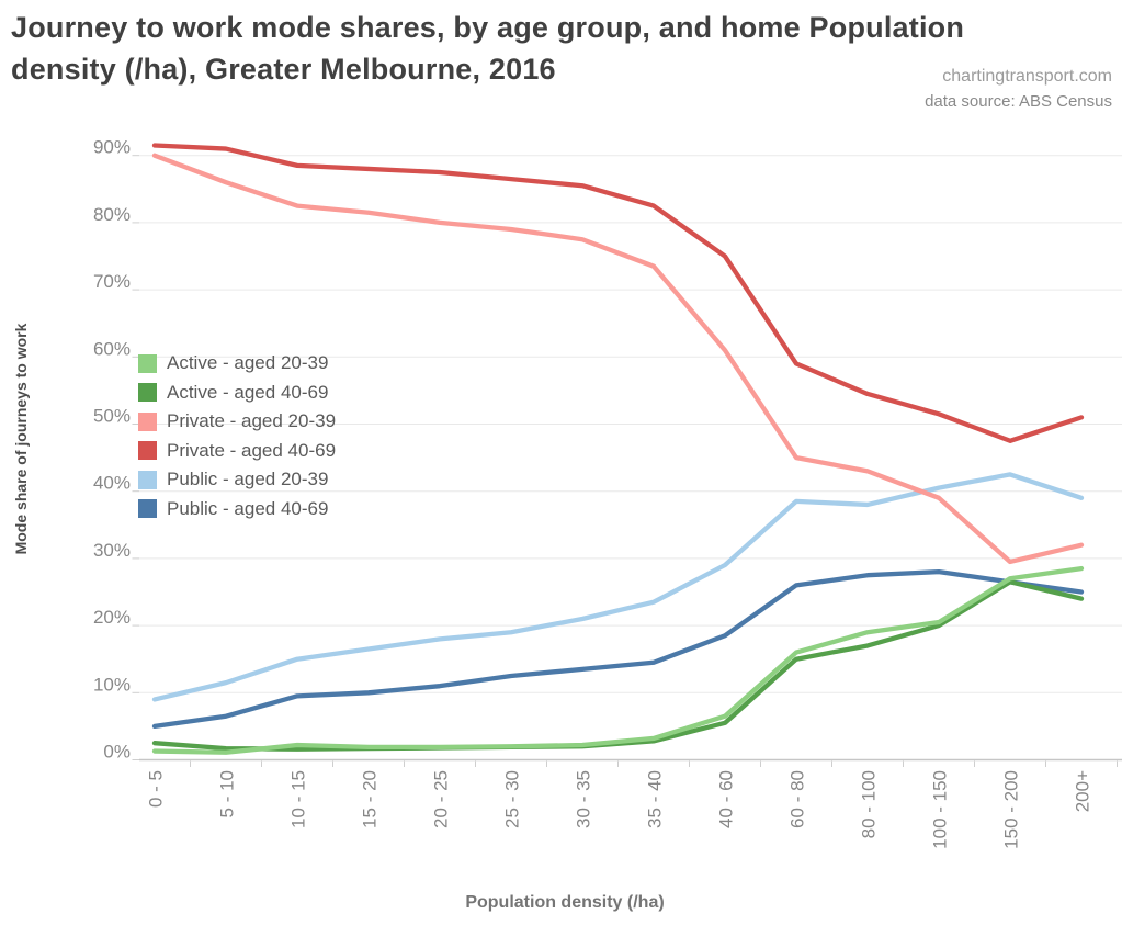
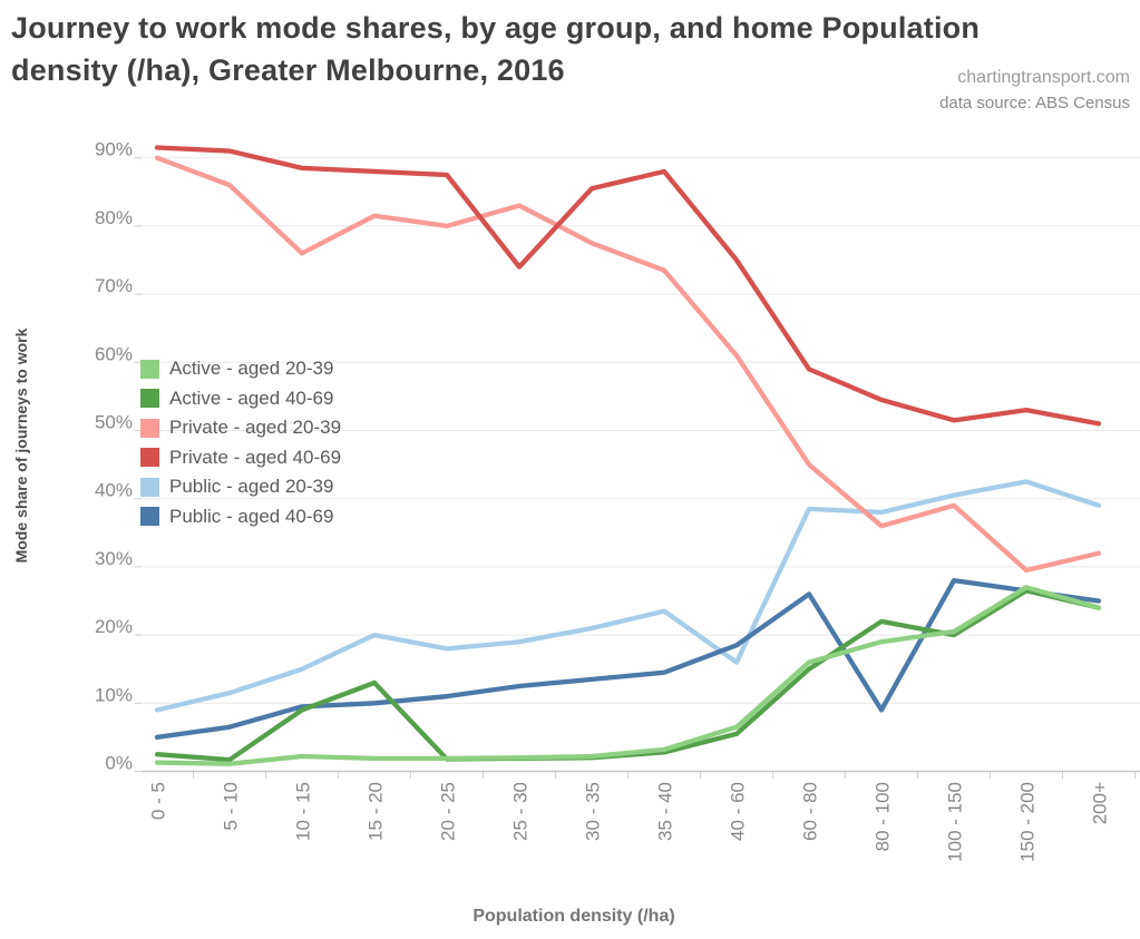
Active - aged 40-69/10 - 15: 2% -> 9%
Private - aged 20-39/10 - 15: 82% -> 76%
Active - aged 40-69/15 - 20: 2% -> 13%
Public - aged 20-39/15 - 20: 16% -> 20%
Private - aged 20-39/25 - 30: 79% -> 83%
Private - aged 40-69/25 - 30: 86% -> 74%
Private - aged 40-69/35 - 40: 82% -> 88%
Public - aged 20-39/40 - 60: 29% -> 16%
Active - aged 40-69/80 - 100: 17% -> 22%
Private - aged 20-39/80 - 100: 43% -> 36%
Public - aged 40-69/80 - 100: 28% -> 9%
Private - aged 40-69/150 - 200: 48% -> 53%
Active - aged 20-39/200+: 28% -> 24%
